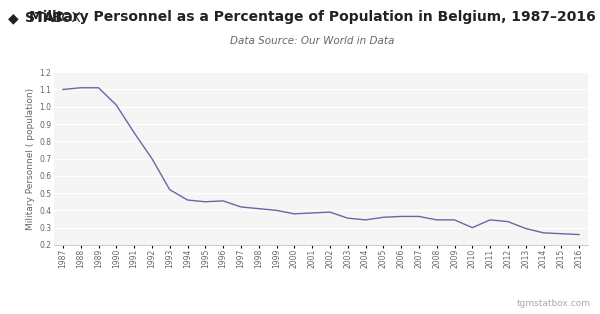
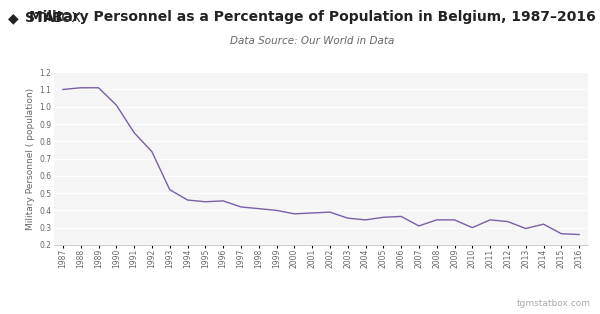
1992: 0.70 -> 0.74
2007: 0.36 -> 0.31
2014: 0.27 -> 0.32
